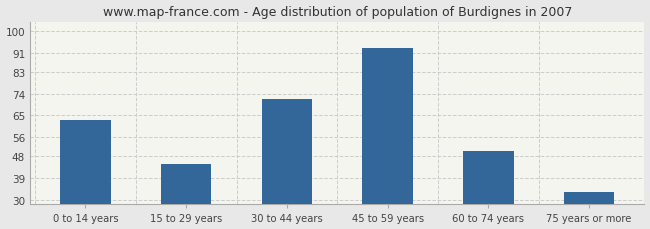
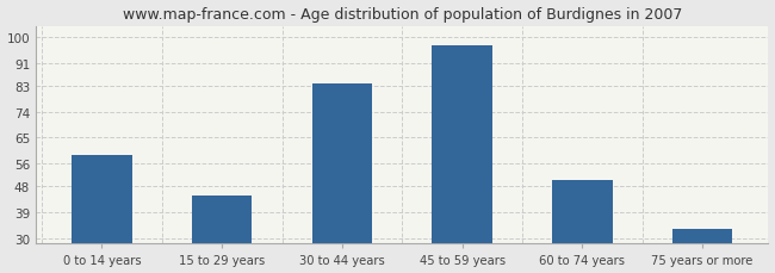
0 to 14 years: 63 -> 59
30 to 44 years: 72 -> 84
45 to 59 years: 93 -> 97
